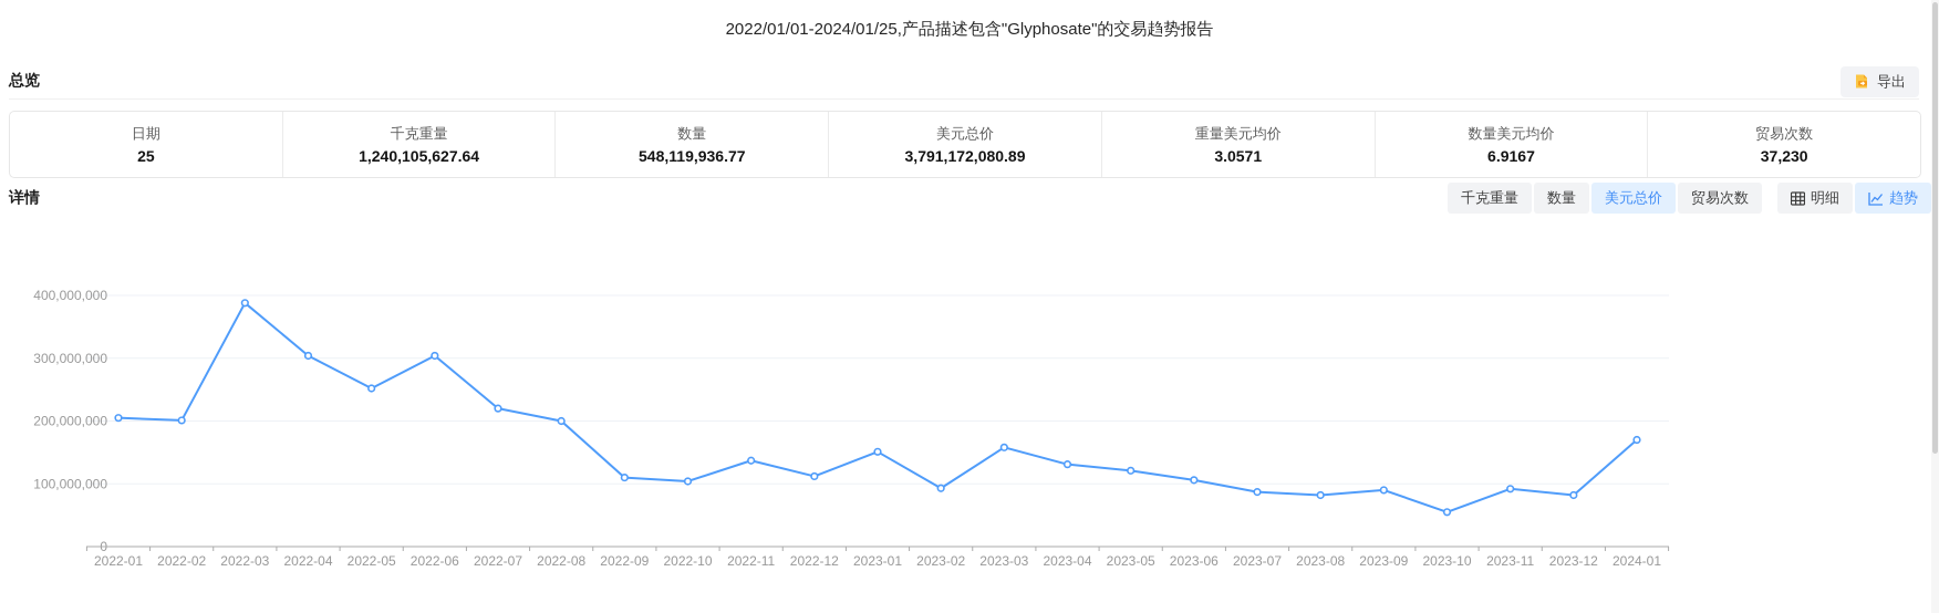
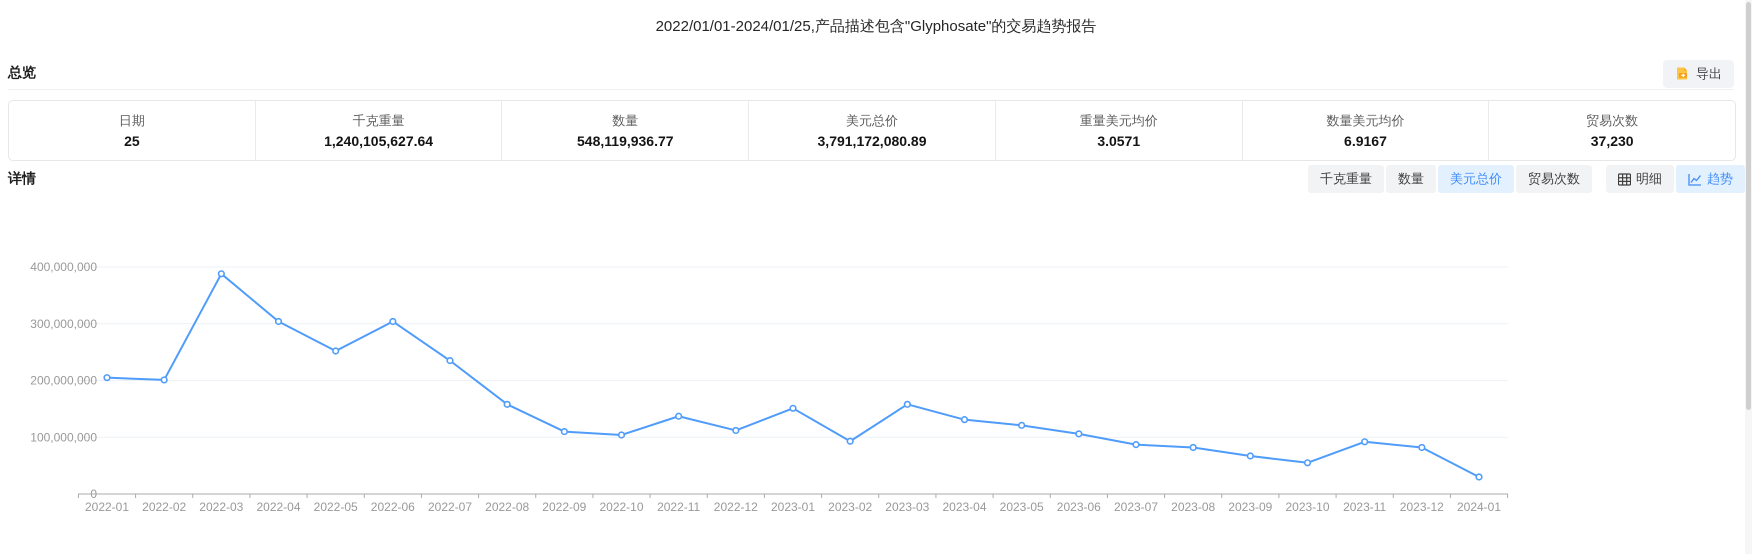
2022-07: 220000000 -> 240000000
2022-08: 200000000 -> 160000000
2023-09: 90000000 -> 70000000
2024-01: 170000000 -> 30000000
